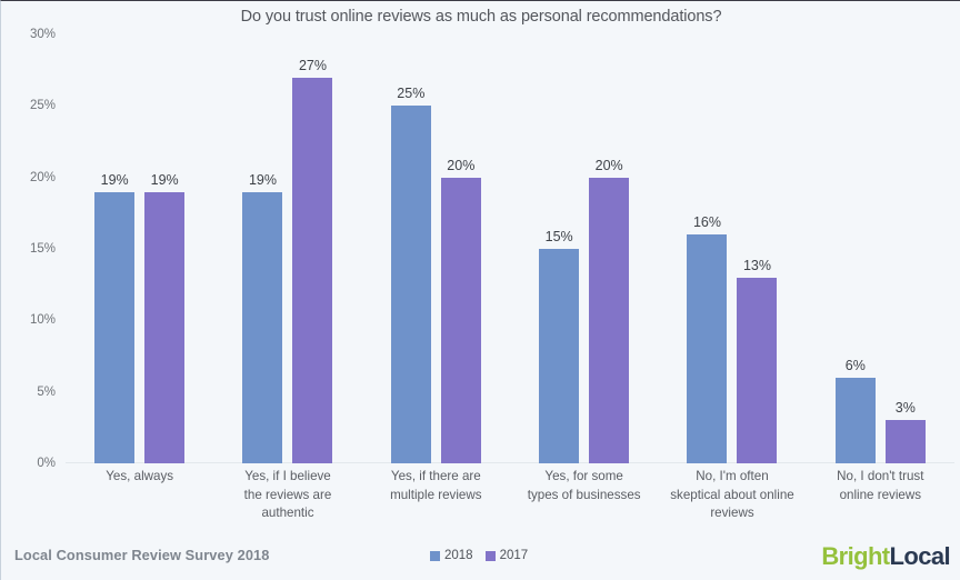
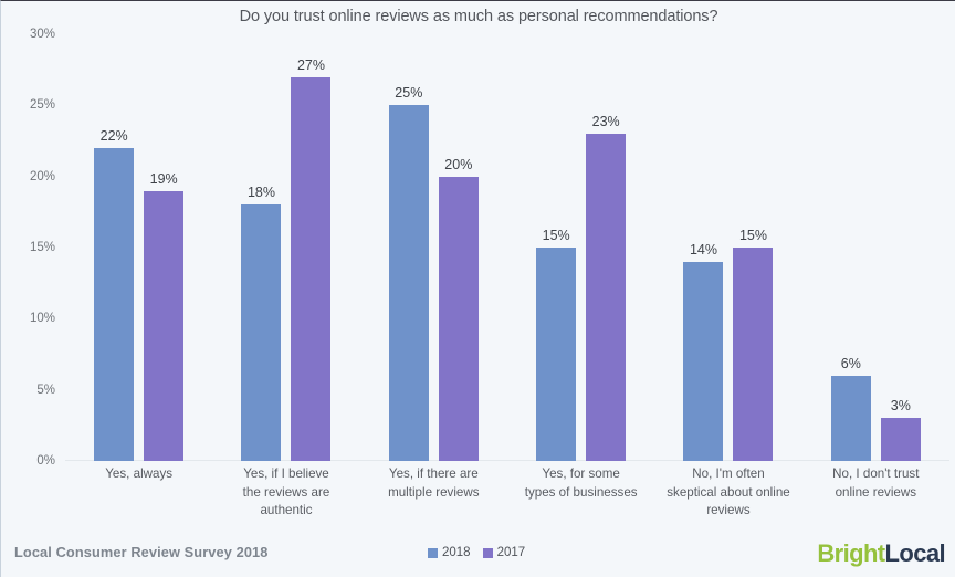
2018/Yes, always: 19% -> 22%
2018/Yes, if I believe the reviews are authentic: 19% -> 18%
2017/Yes, for some types of businesses: 20% -> 23%
2018/No, I'm often skeptical about online reviews: 16% -> 14%
2017/No, I'm often skeptical about online reviews: 13% -> 15%
